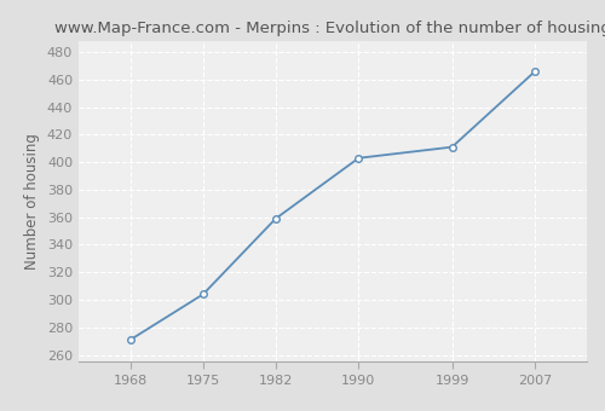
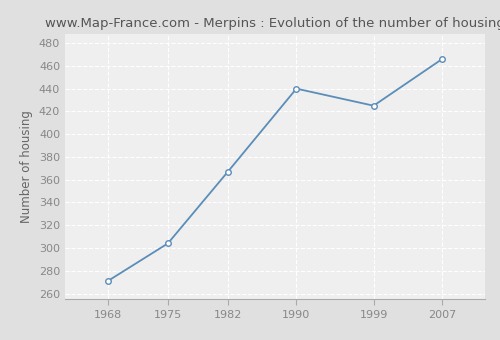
1982: 359 -> 367
1990: 403 -> 440
1999: 411 -> 425
